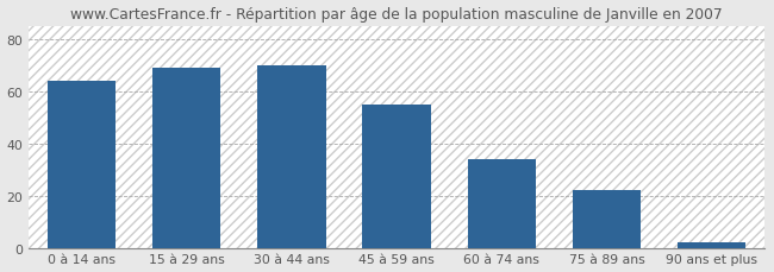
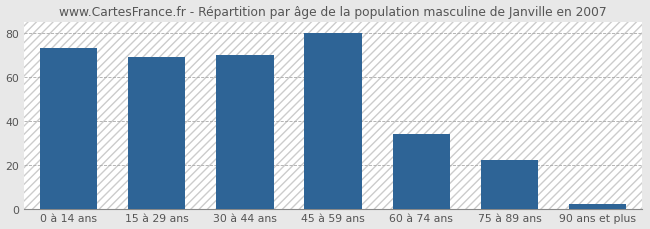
0 à 14 ans: 64 -> 73
45 à 59 ans: 55 -> 80
